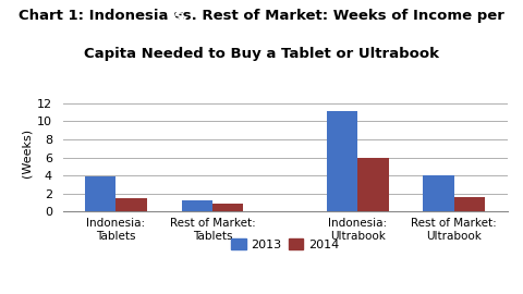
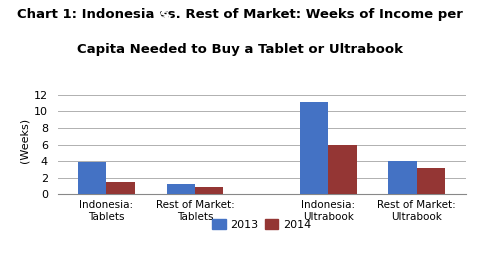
2014/Rest of Market: Ultrabook: 1.6 -> 3.1
